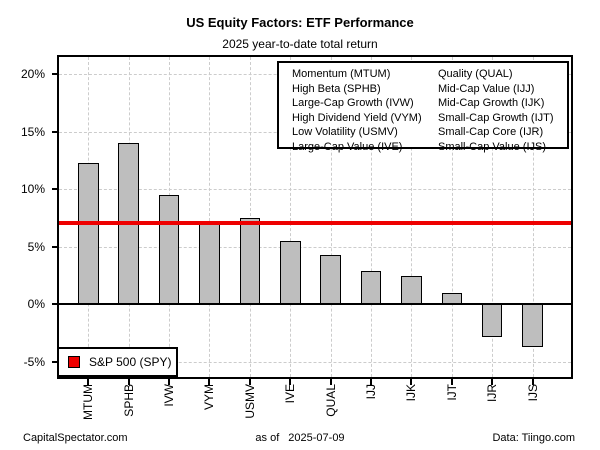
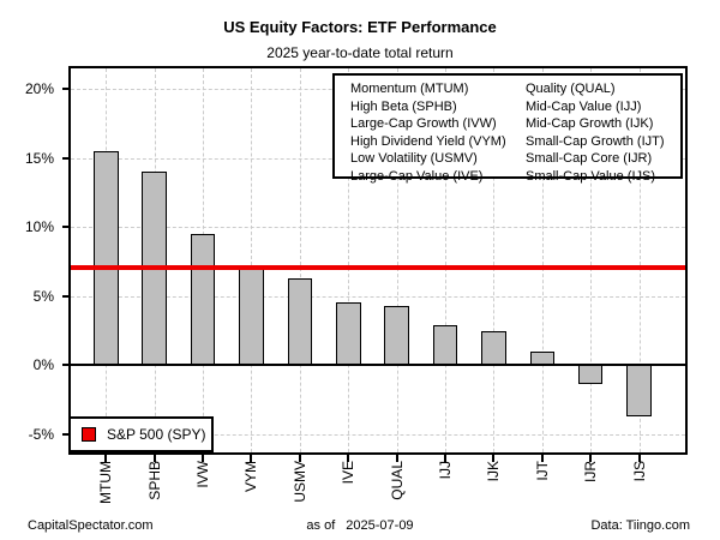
MTUM: 12.3% -> 15.5%
USMV: 7.5% -> 6.3%
IVE: 5.5% -> 4.5%
IJR: -2.8% -> -1.4%
